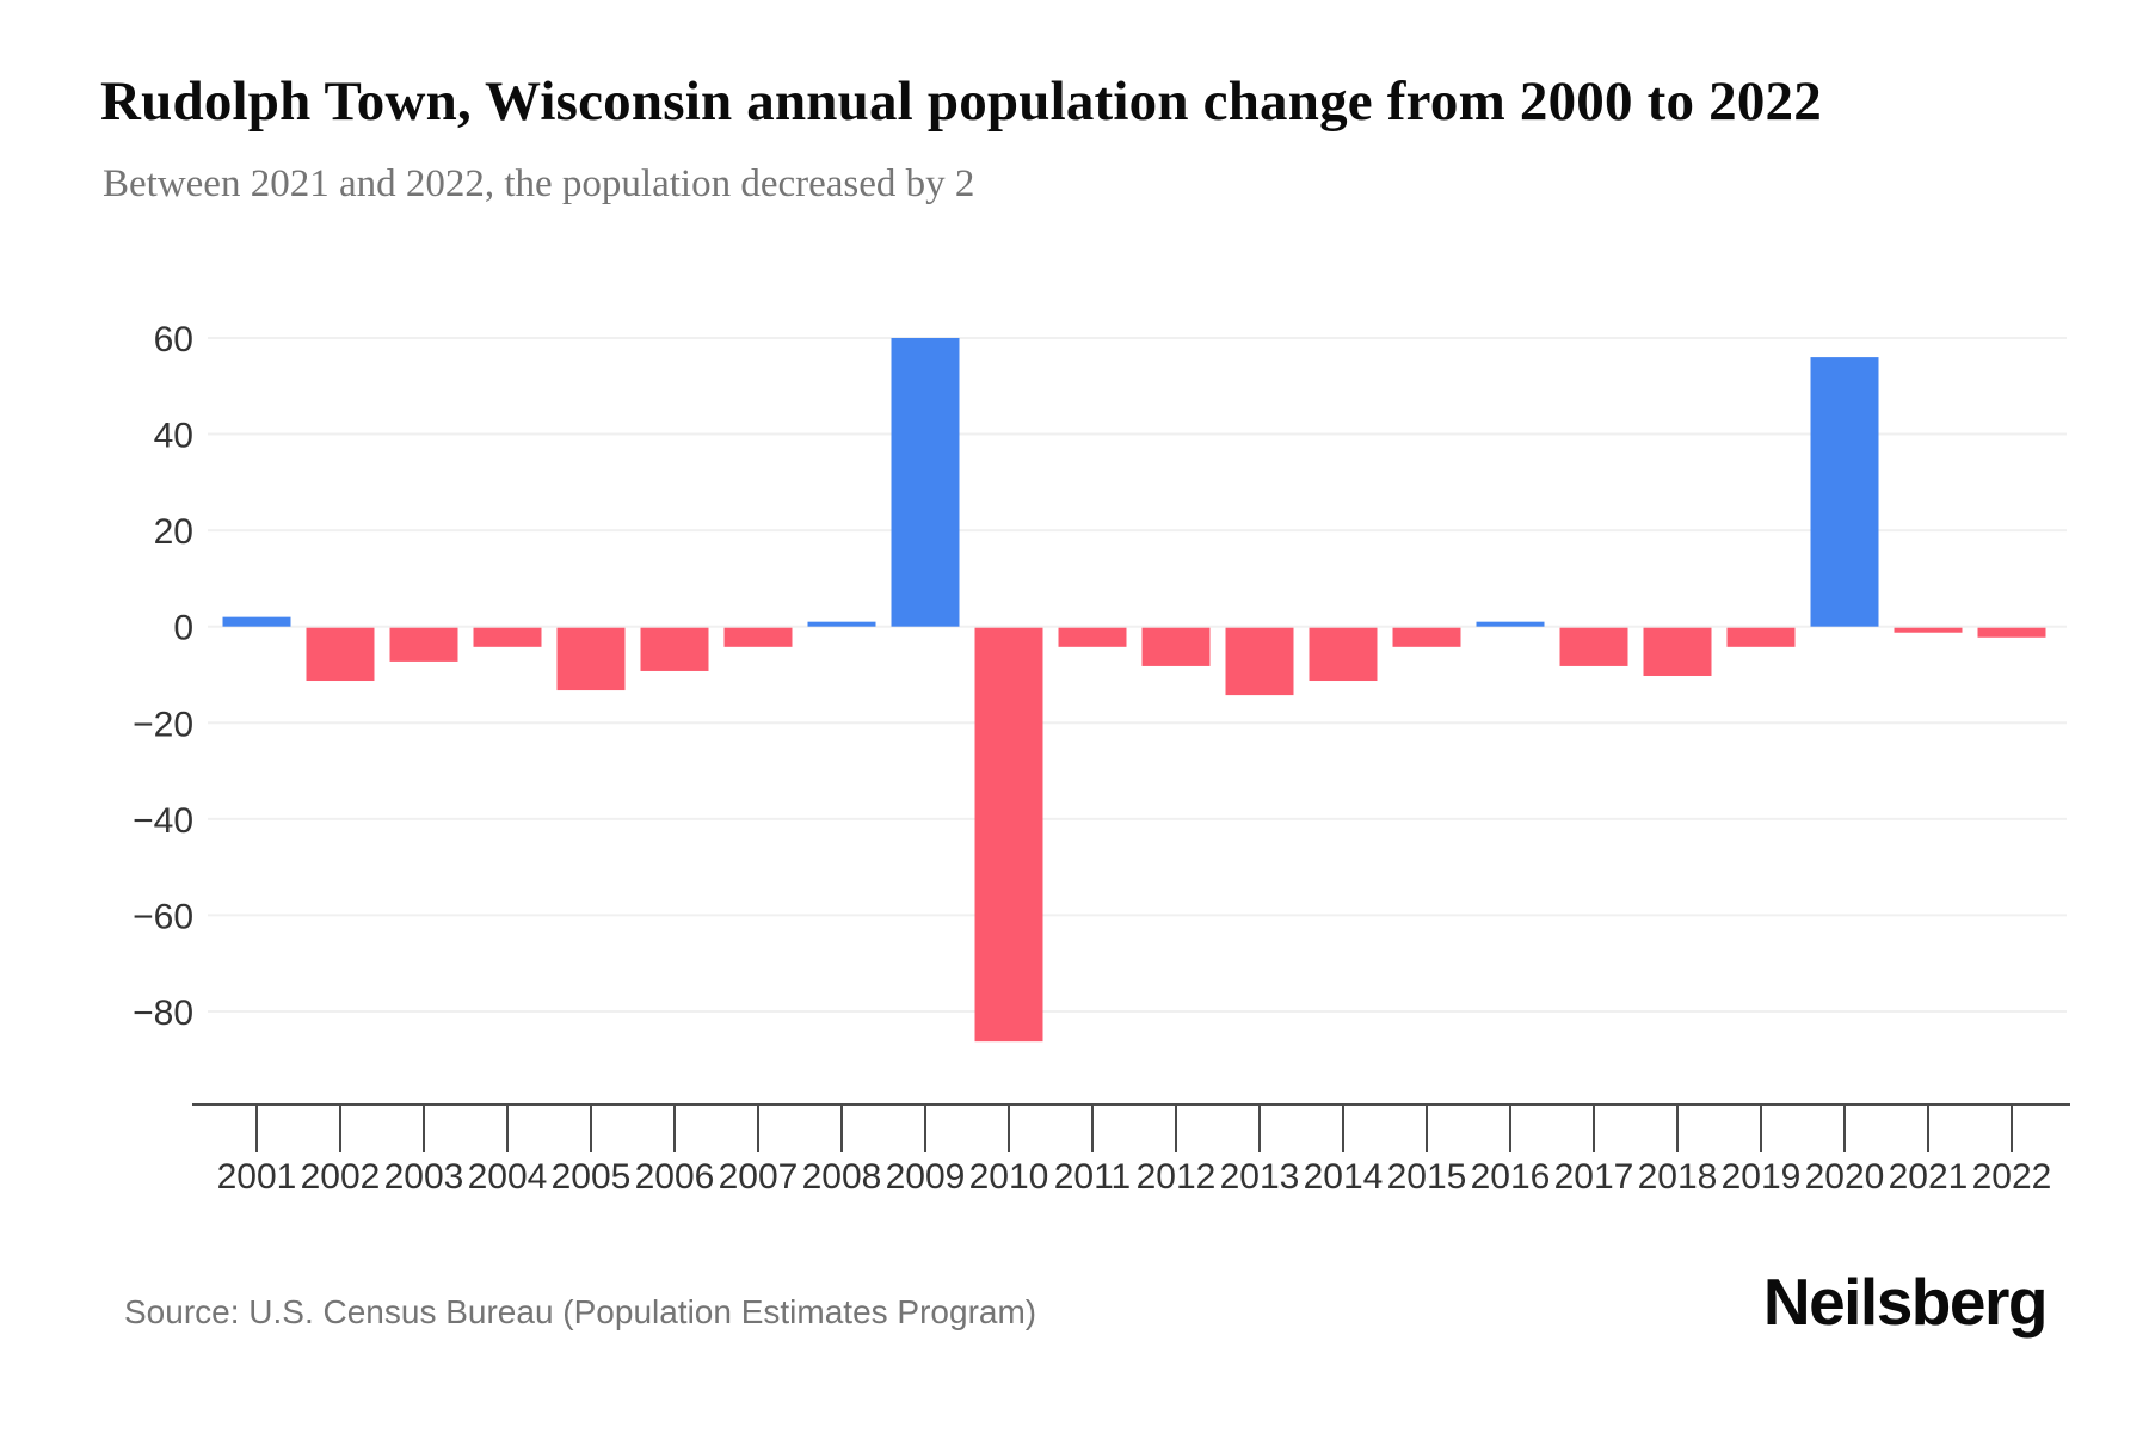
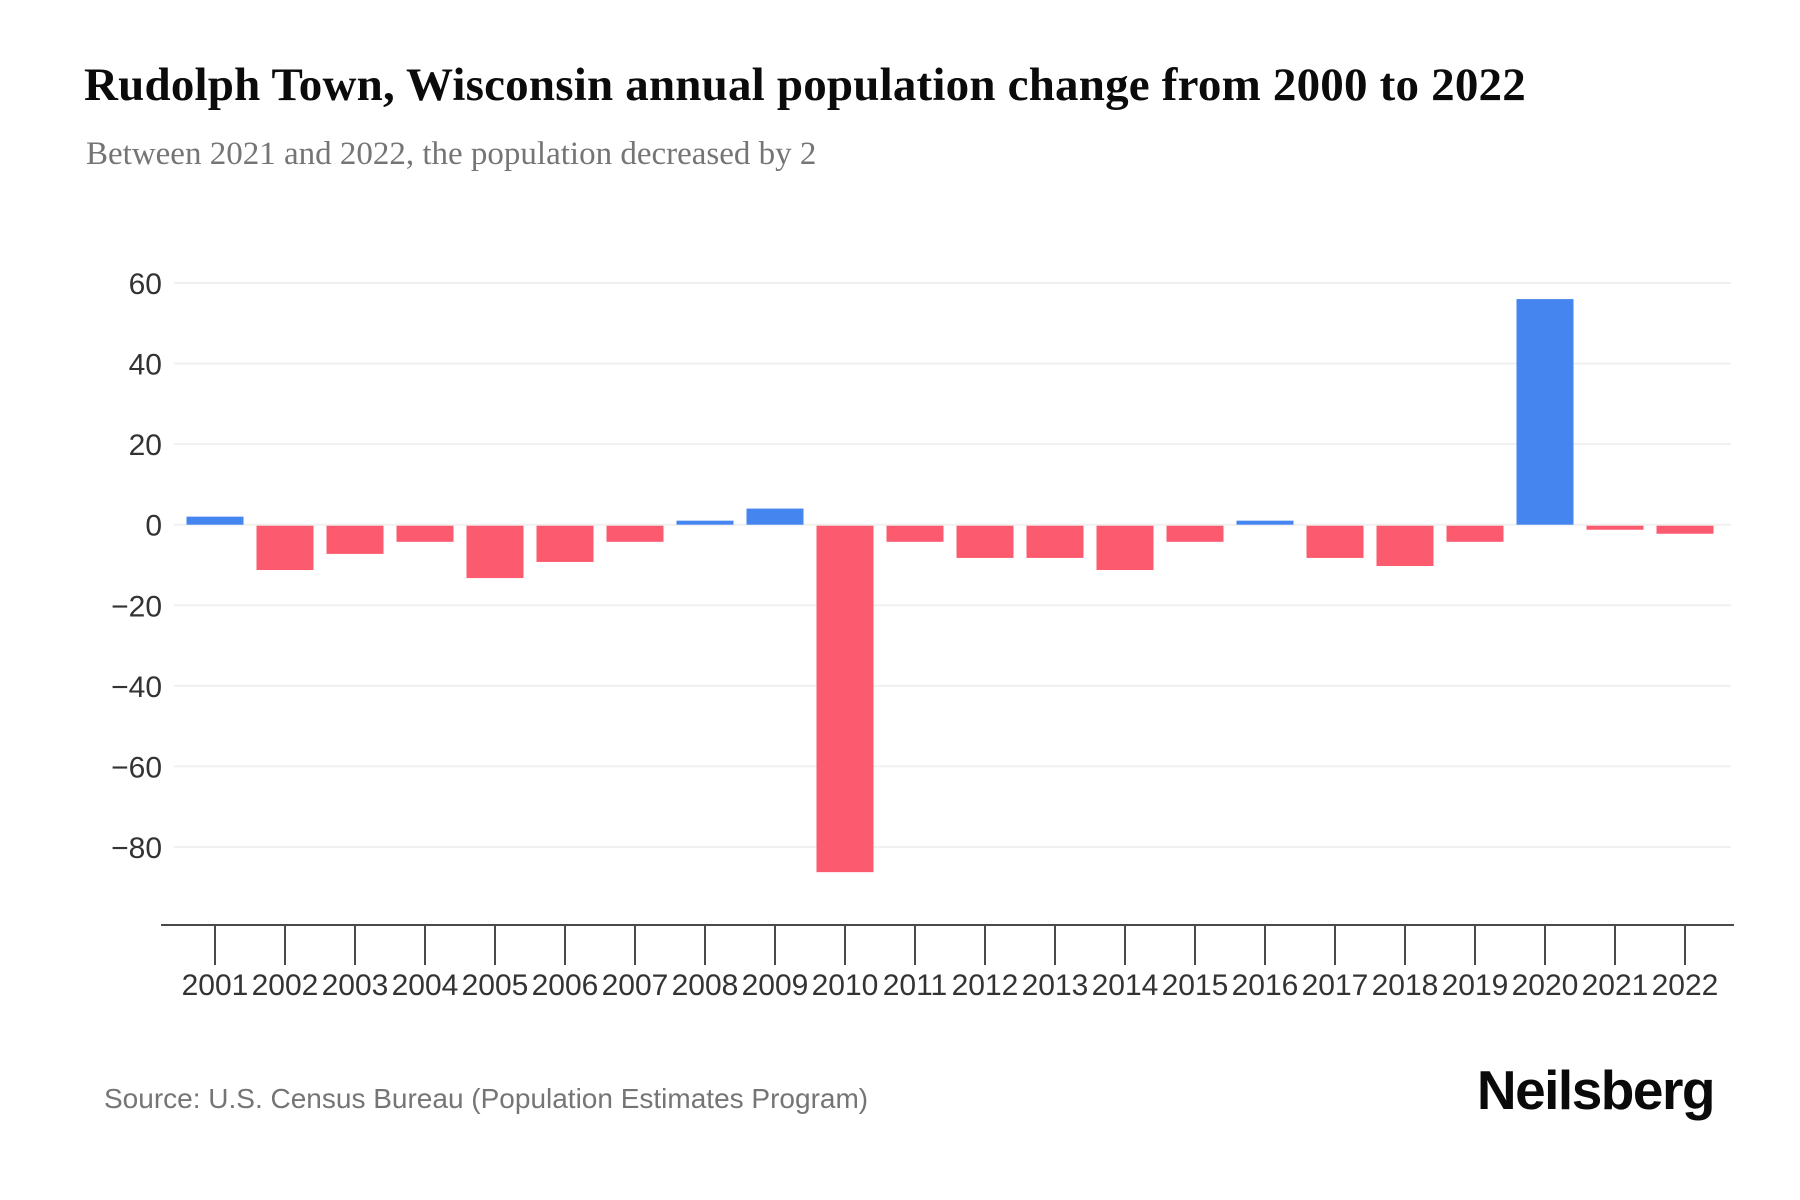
2009: 60 -> 4
2013: -14 -> -8
